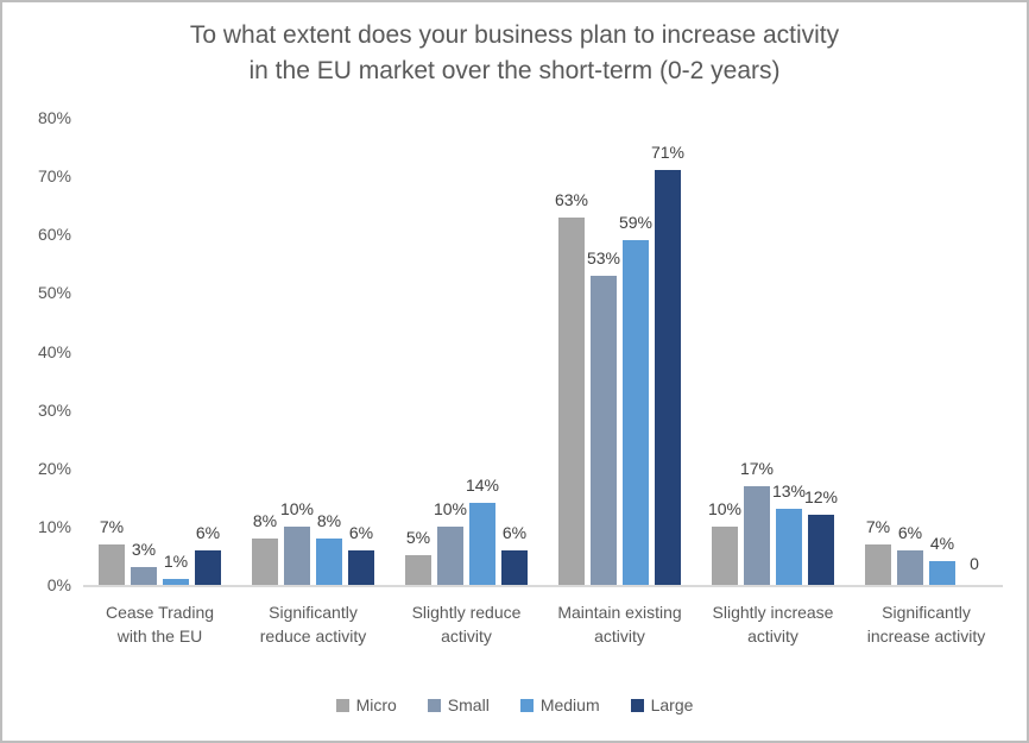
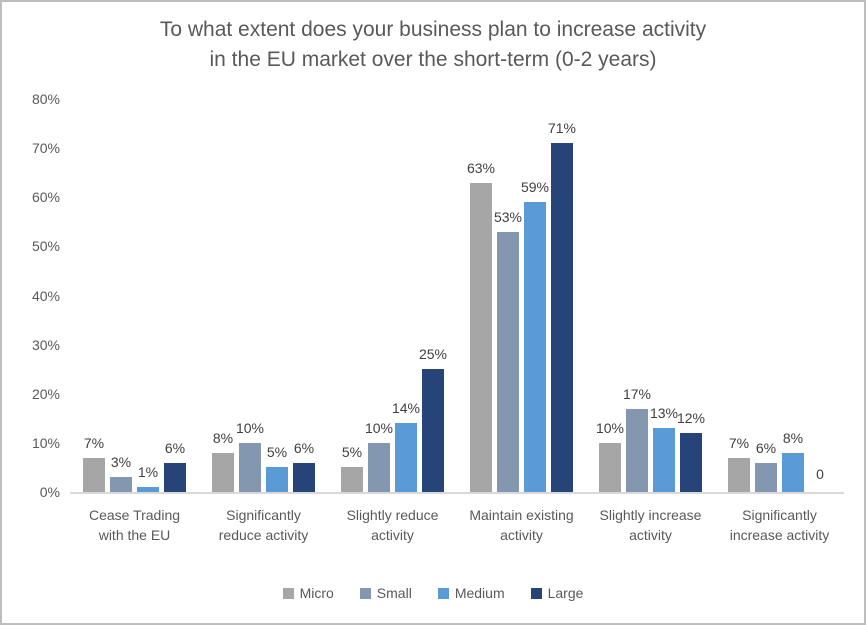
Medium/Significantly reduce activity: 8% -> 5%
Large/Slightly reduce activity: 6% -> 25%
Medium/Significantly increase activity: 4% -> 8%
